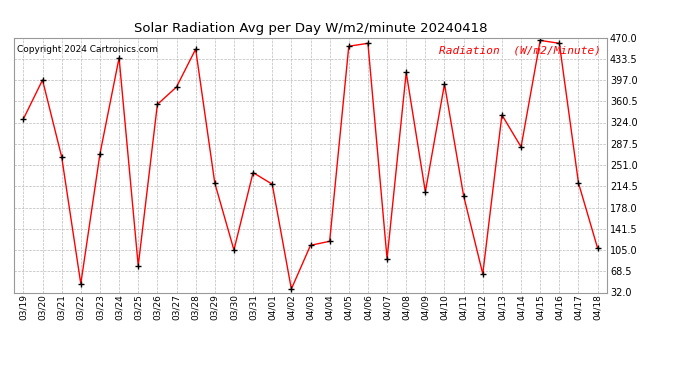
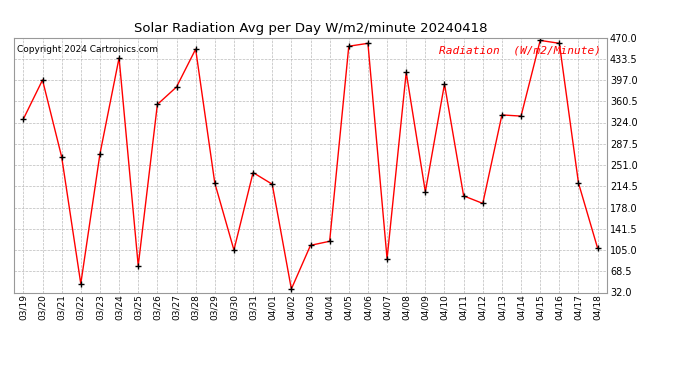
04/12: 64 -> 185
04/14: 282 -> 335
